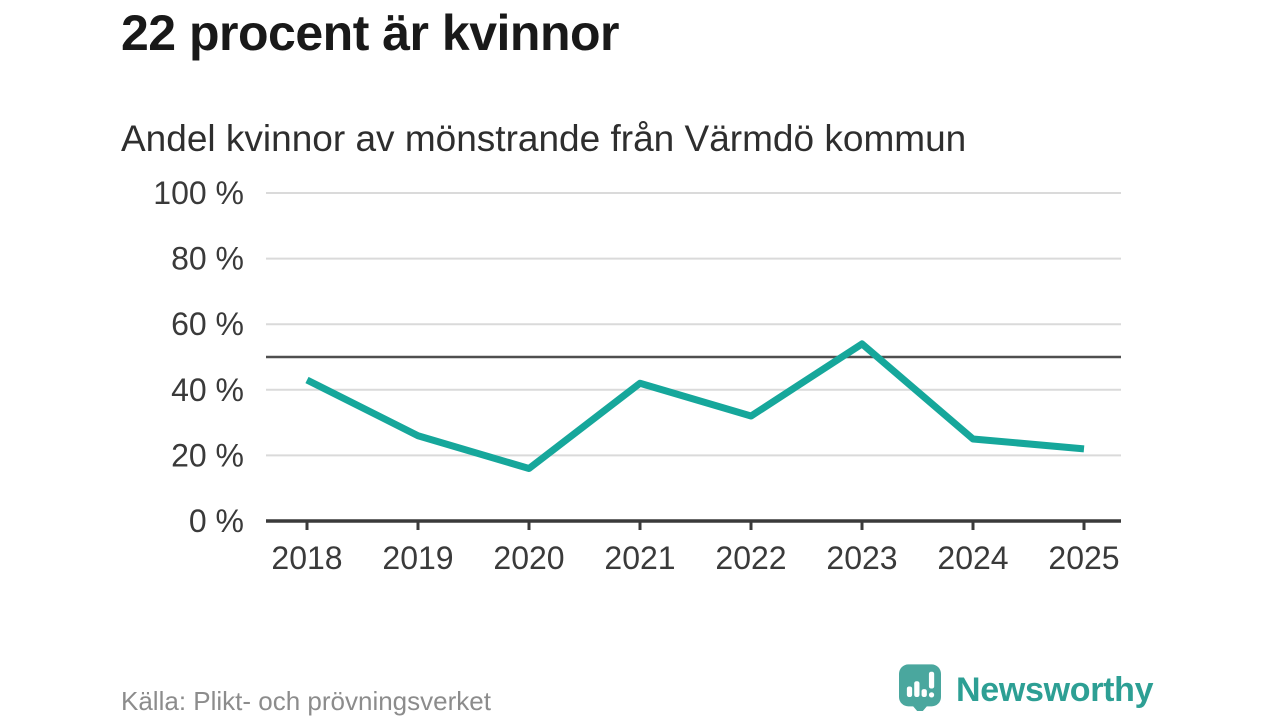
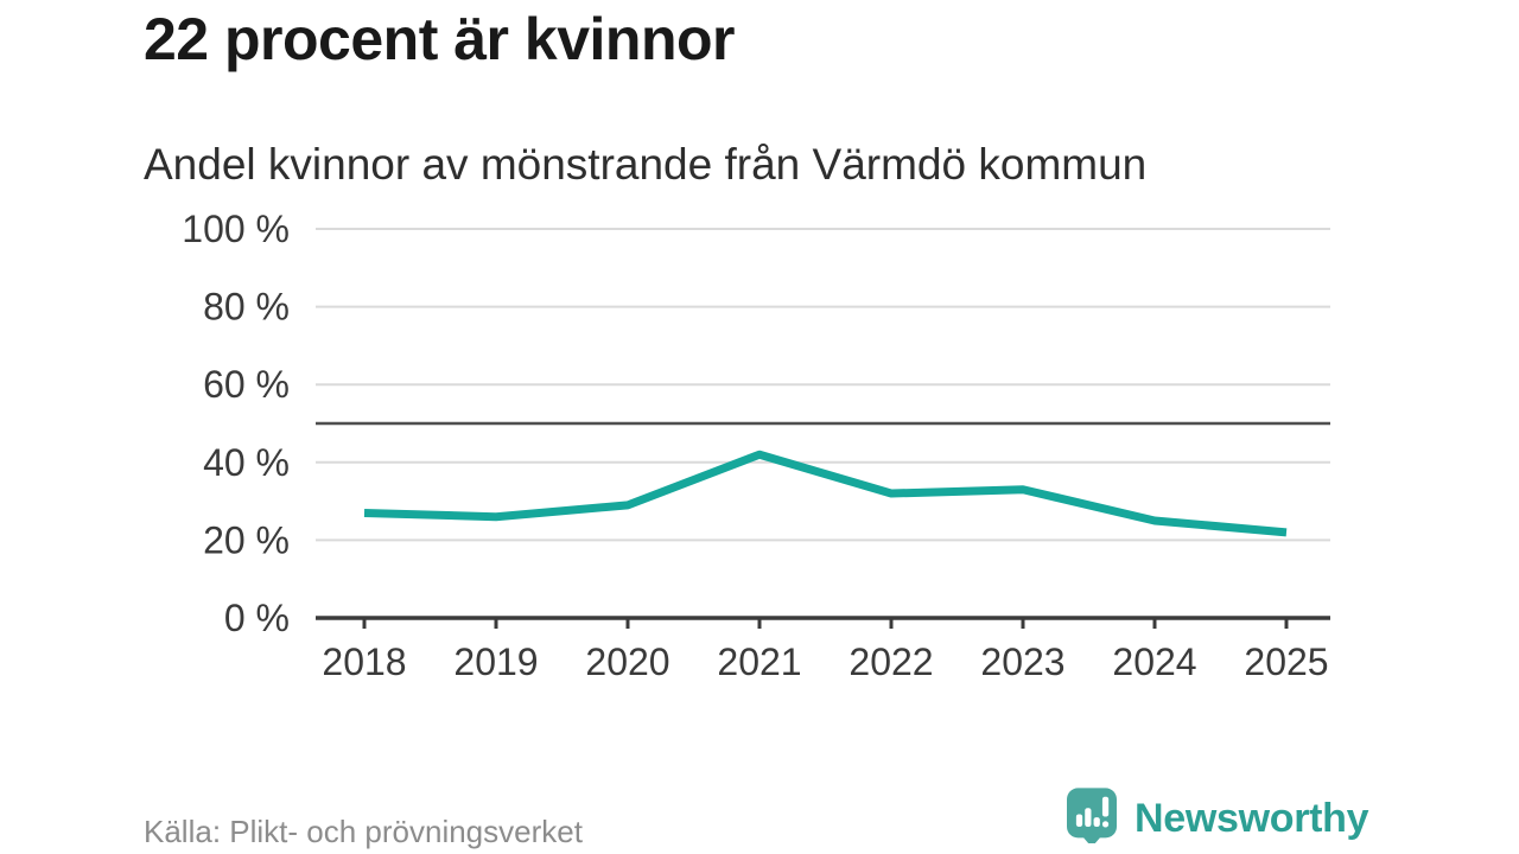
2018: 43% -> 27%
2020: 16% -> 29%
2023: 54% -> 33%
